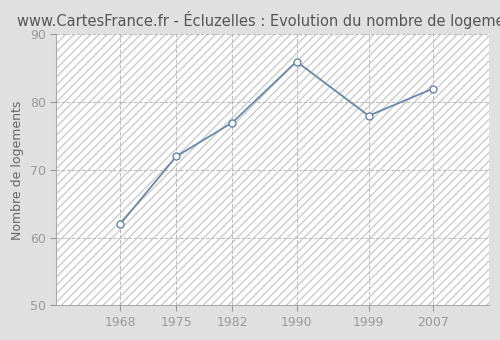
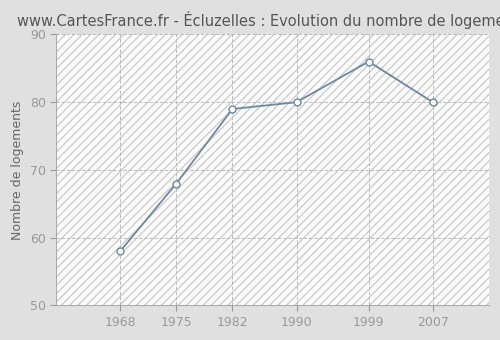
1968: 62 -> 58
1975: 72 -> 68
1982: 77 -> 79
1990: 86 -> 80
1999: 78 -> 86
2007: 82 -> 80
